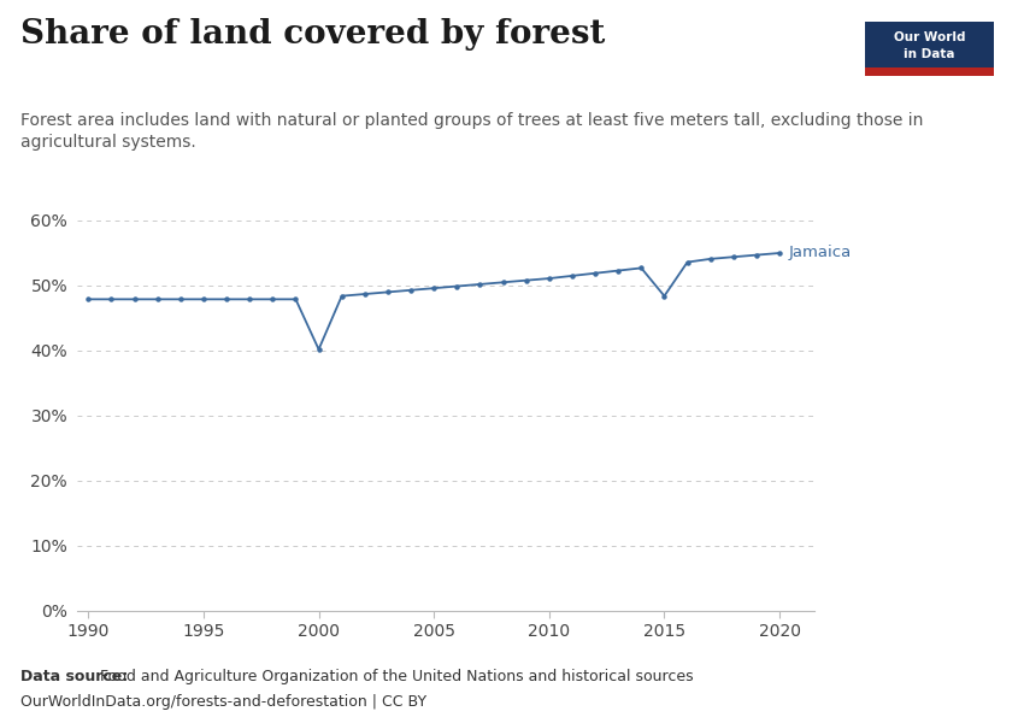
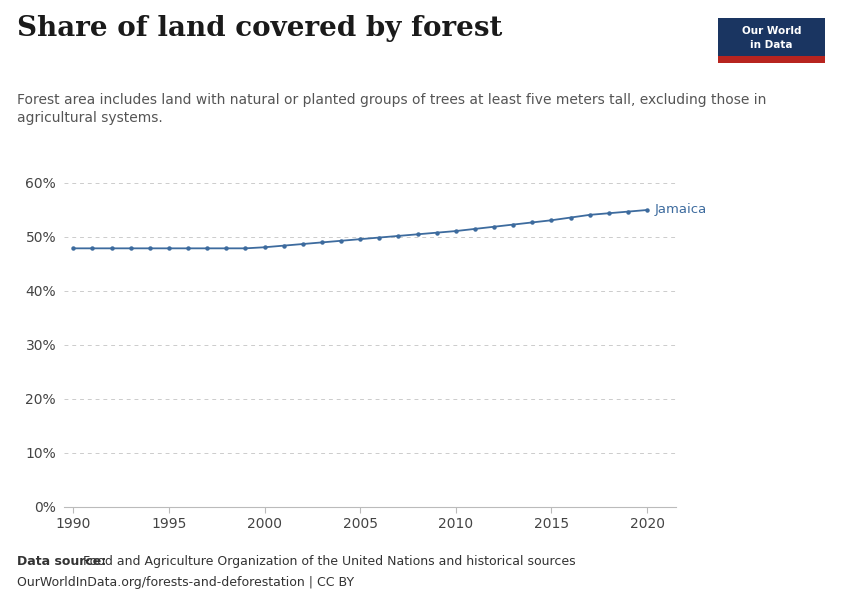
2000: 40.2% -> 48.1%
2015: 48.4% -> 53.1%
